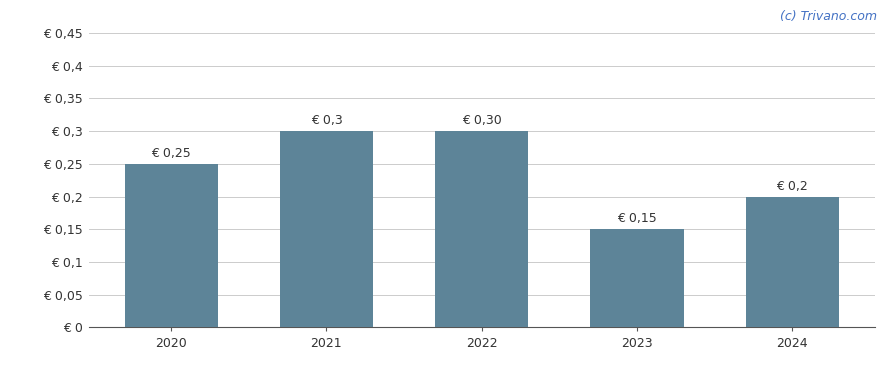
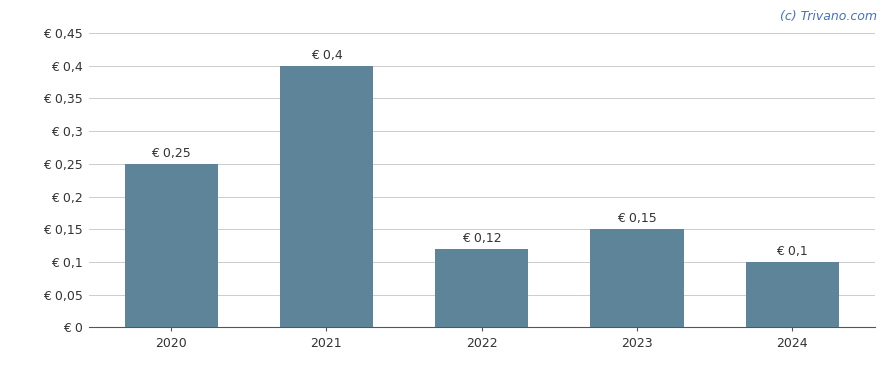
2021: 0,3 -> 0,4
2022: 0,30 -> 0,12
2024: 0,2 -> 0,1
